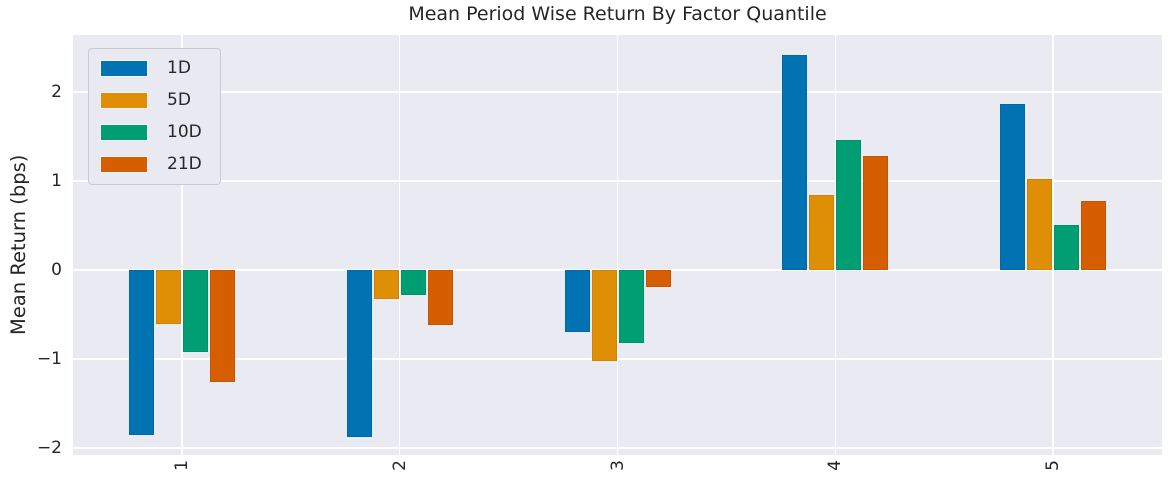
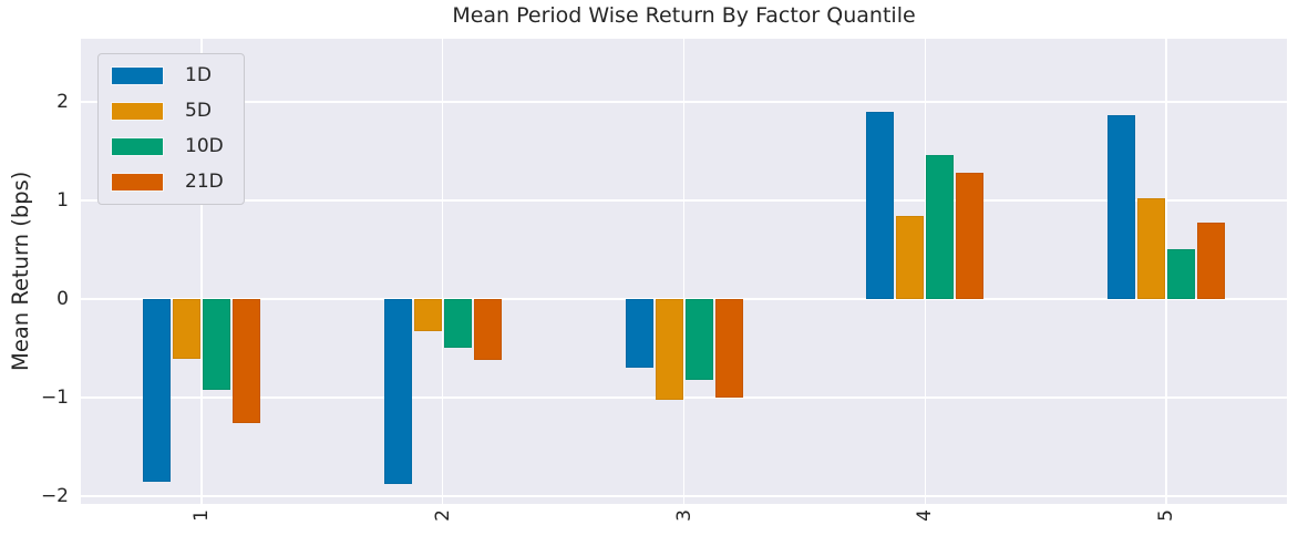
10D/2: -0.3 -> -0.5
21D/3: -0.2 -> -1.0
1D/4: 2.4 -> 1.9
